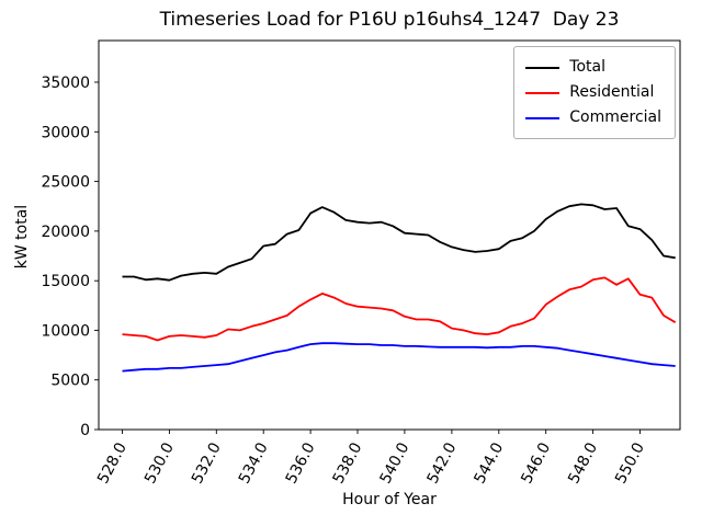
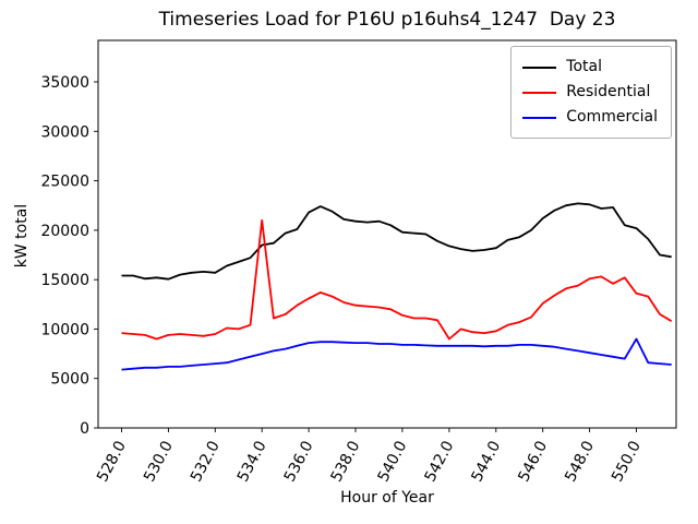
Residential/534.0: 11000 -> 21000
Residential/542.0: 10000 -> 9000
Commercial/550.0: 7000 -> 9000
